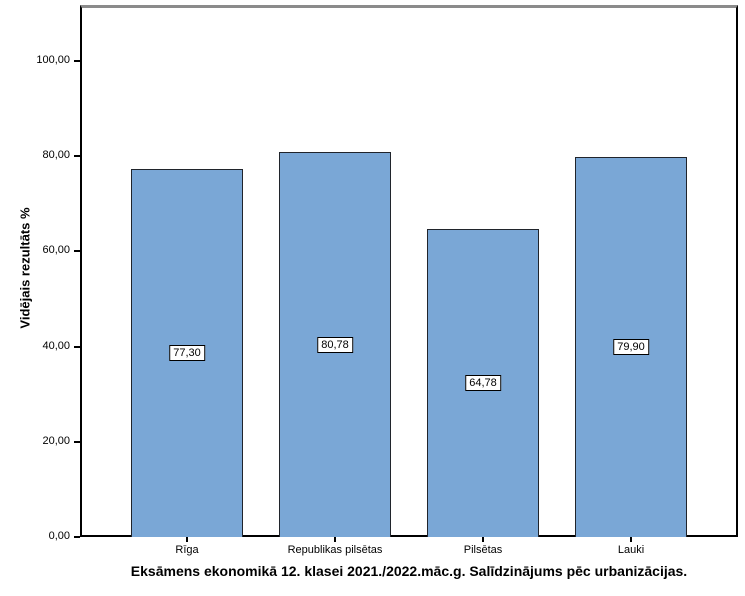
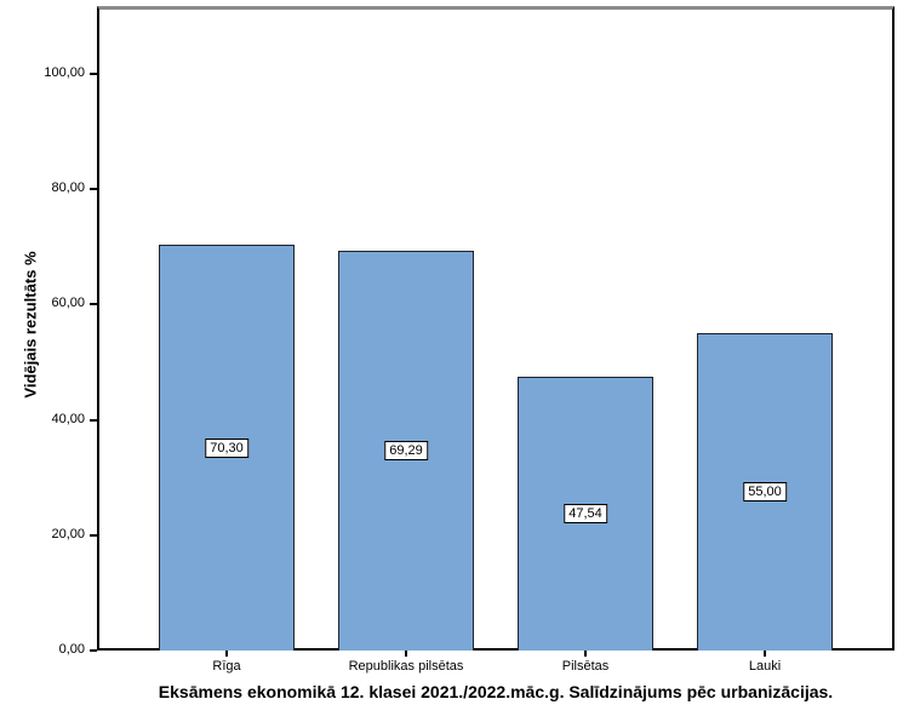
Rīga: 77,30 -> 70,30
Republikas pilsētas: 80,78 -> 69,29
Pilsētas: 64,78 -> 47,54
Lauki: 79,90 -> 55,00
